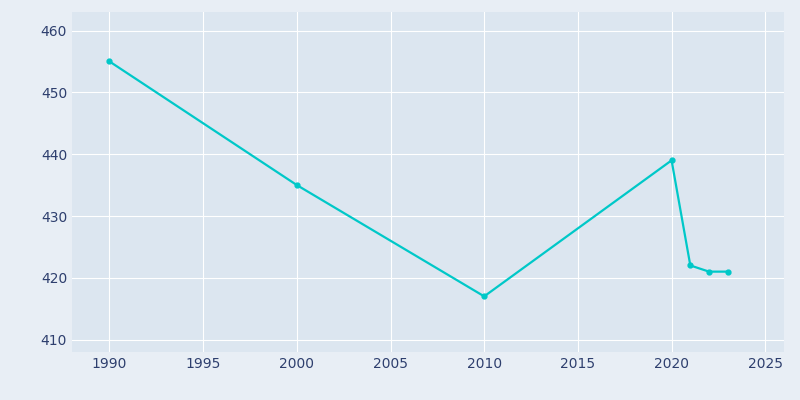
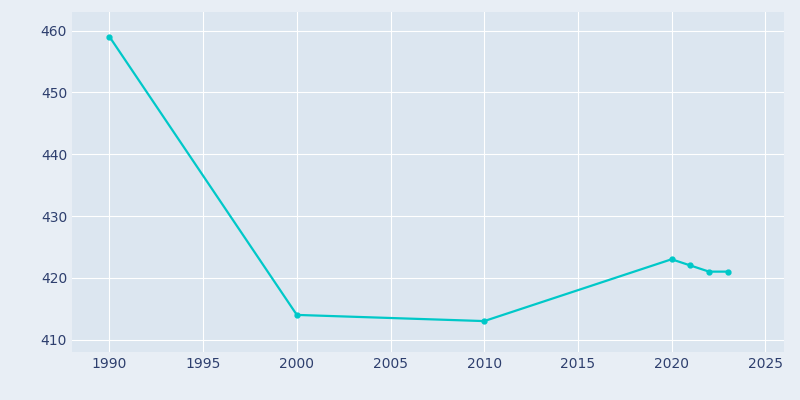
1990: 455 -> 459
2000: 435 -> 414
2010: 417 -> 413
2020: 439 -> 423
